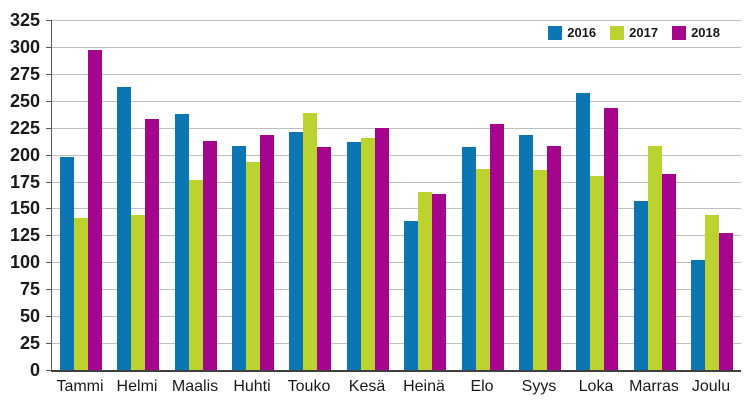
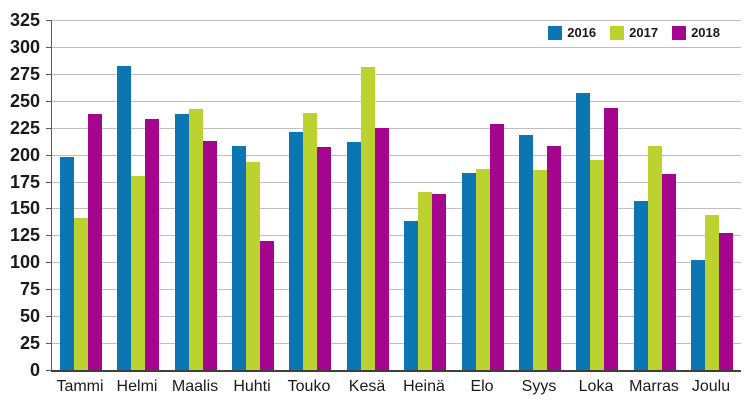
2018/Tammi: 297 -> 238
2016/Helmi: 263 -> 282
2017/Helmi: 144 -> 180
2017/Maalis: 176 -> 242
2018/Huhti: 218 -> 120
2017/Kesä: 215 -> 281
2016/Elo: 207 -> 183
2017/Loka: 180 -> 195
